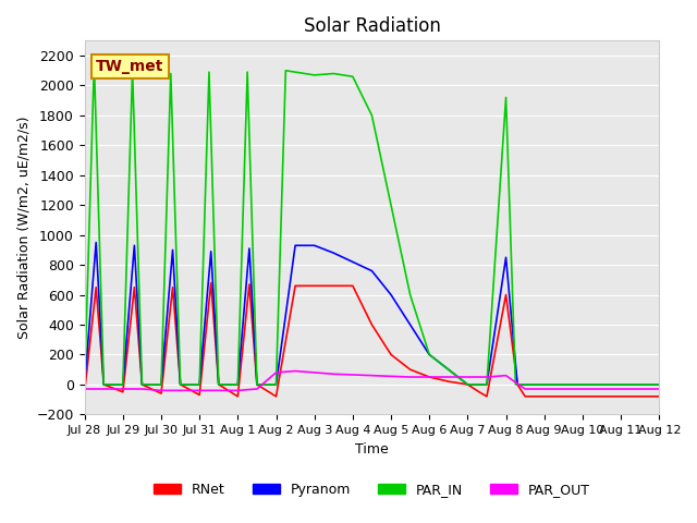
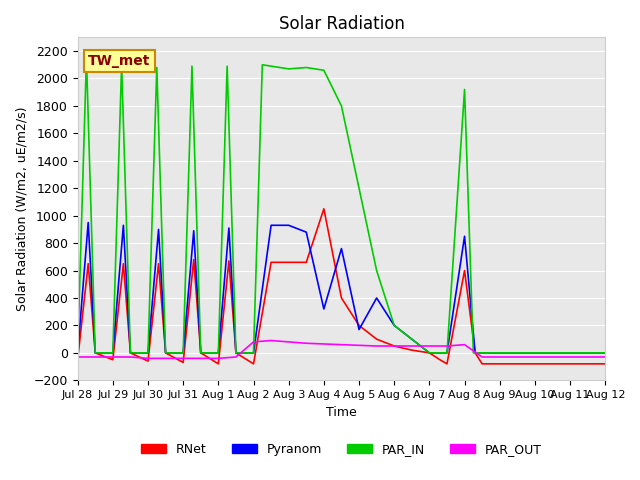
RNet/Aug 4: 660 -> 1050
Pyranom/Aug 4: 820 -> 320
Pyranom/Aug 5: 600 -> 170
